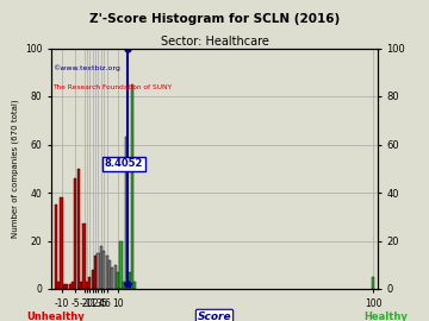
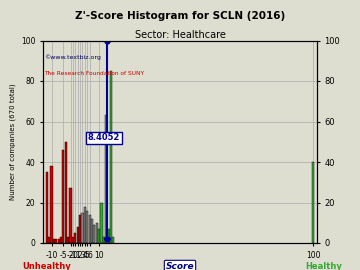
100: 5 -> 40
